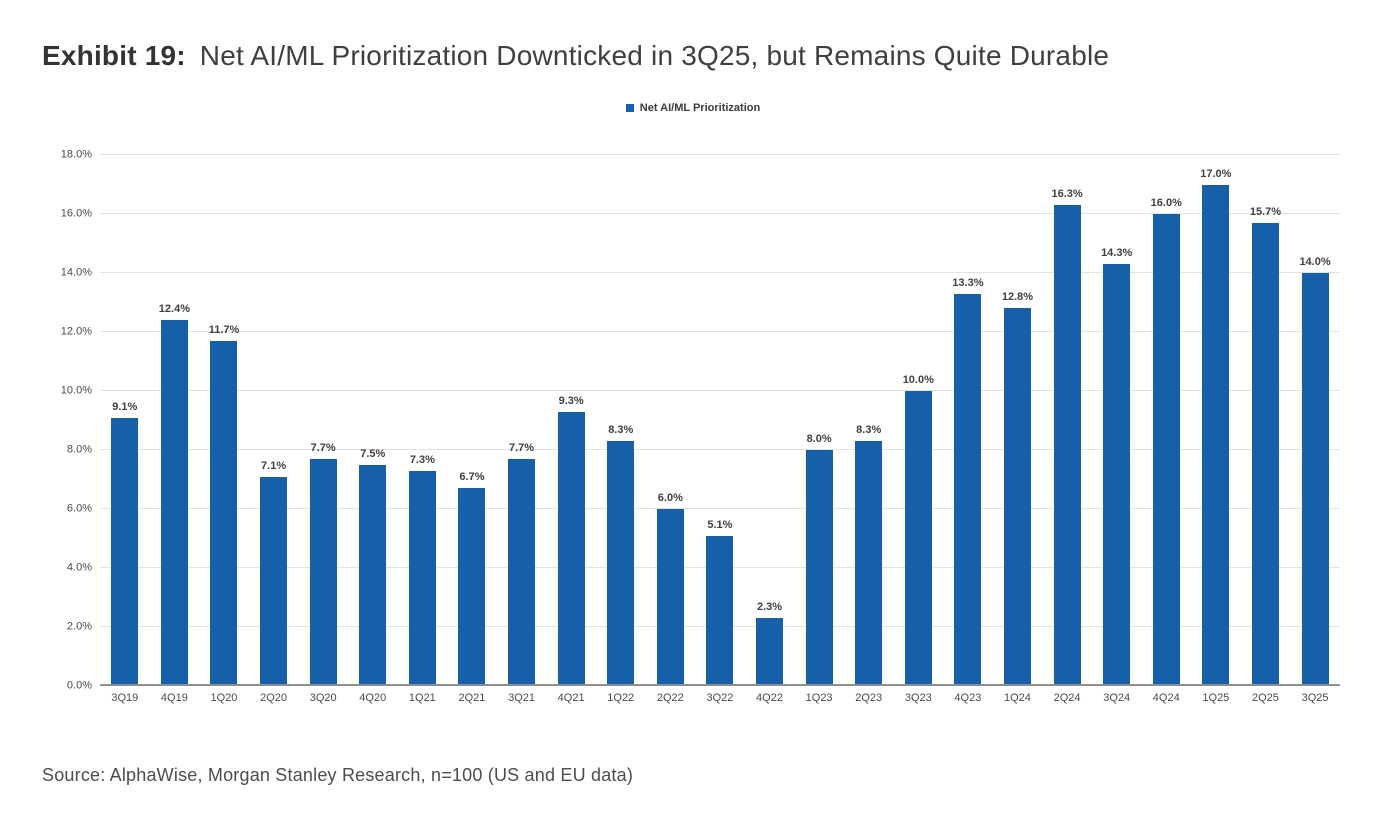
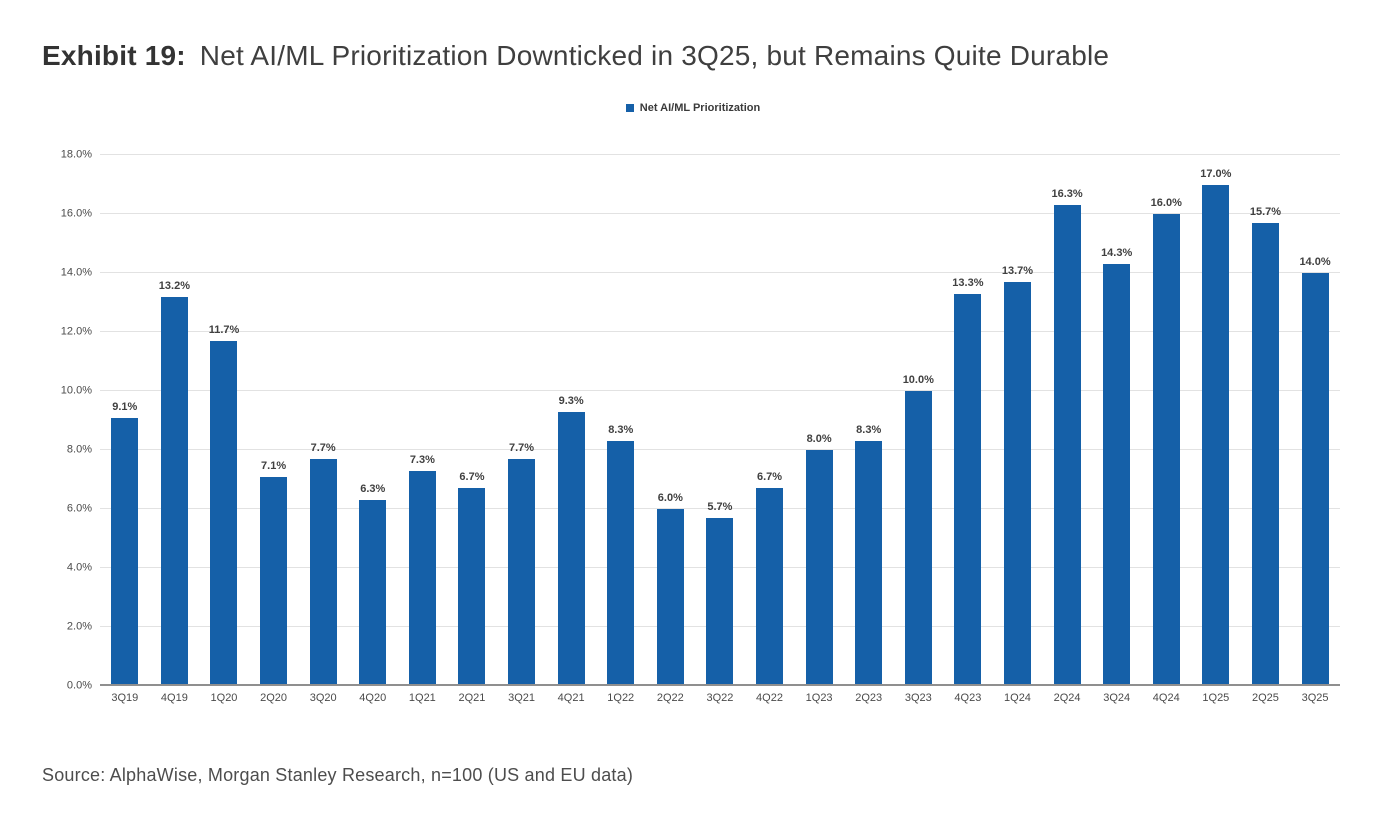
4Q19: 12.4% -> 13.2%
4Q20: 7.5% -> 6.3%
3Q22: 5.1% -> 5.7%
4Q22: 2.3% -> 6.7%
1Q24: 12.8% -> 13.7%
